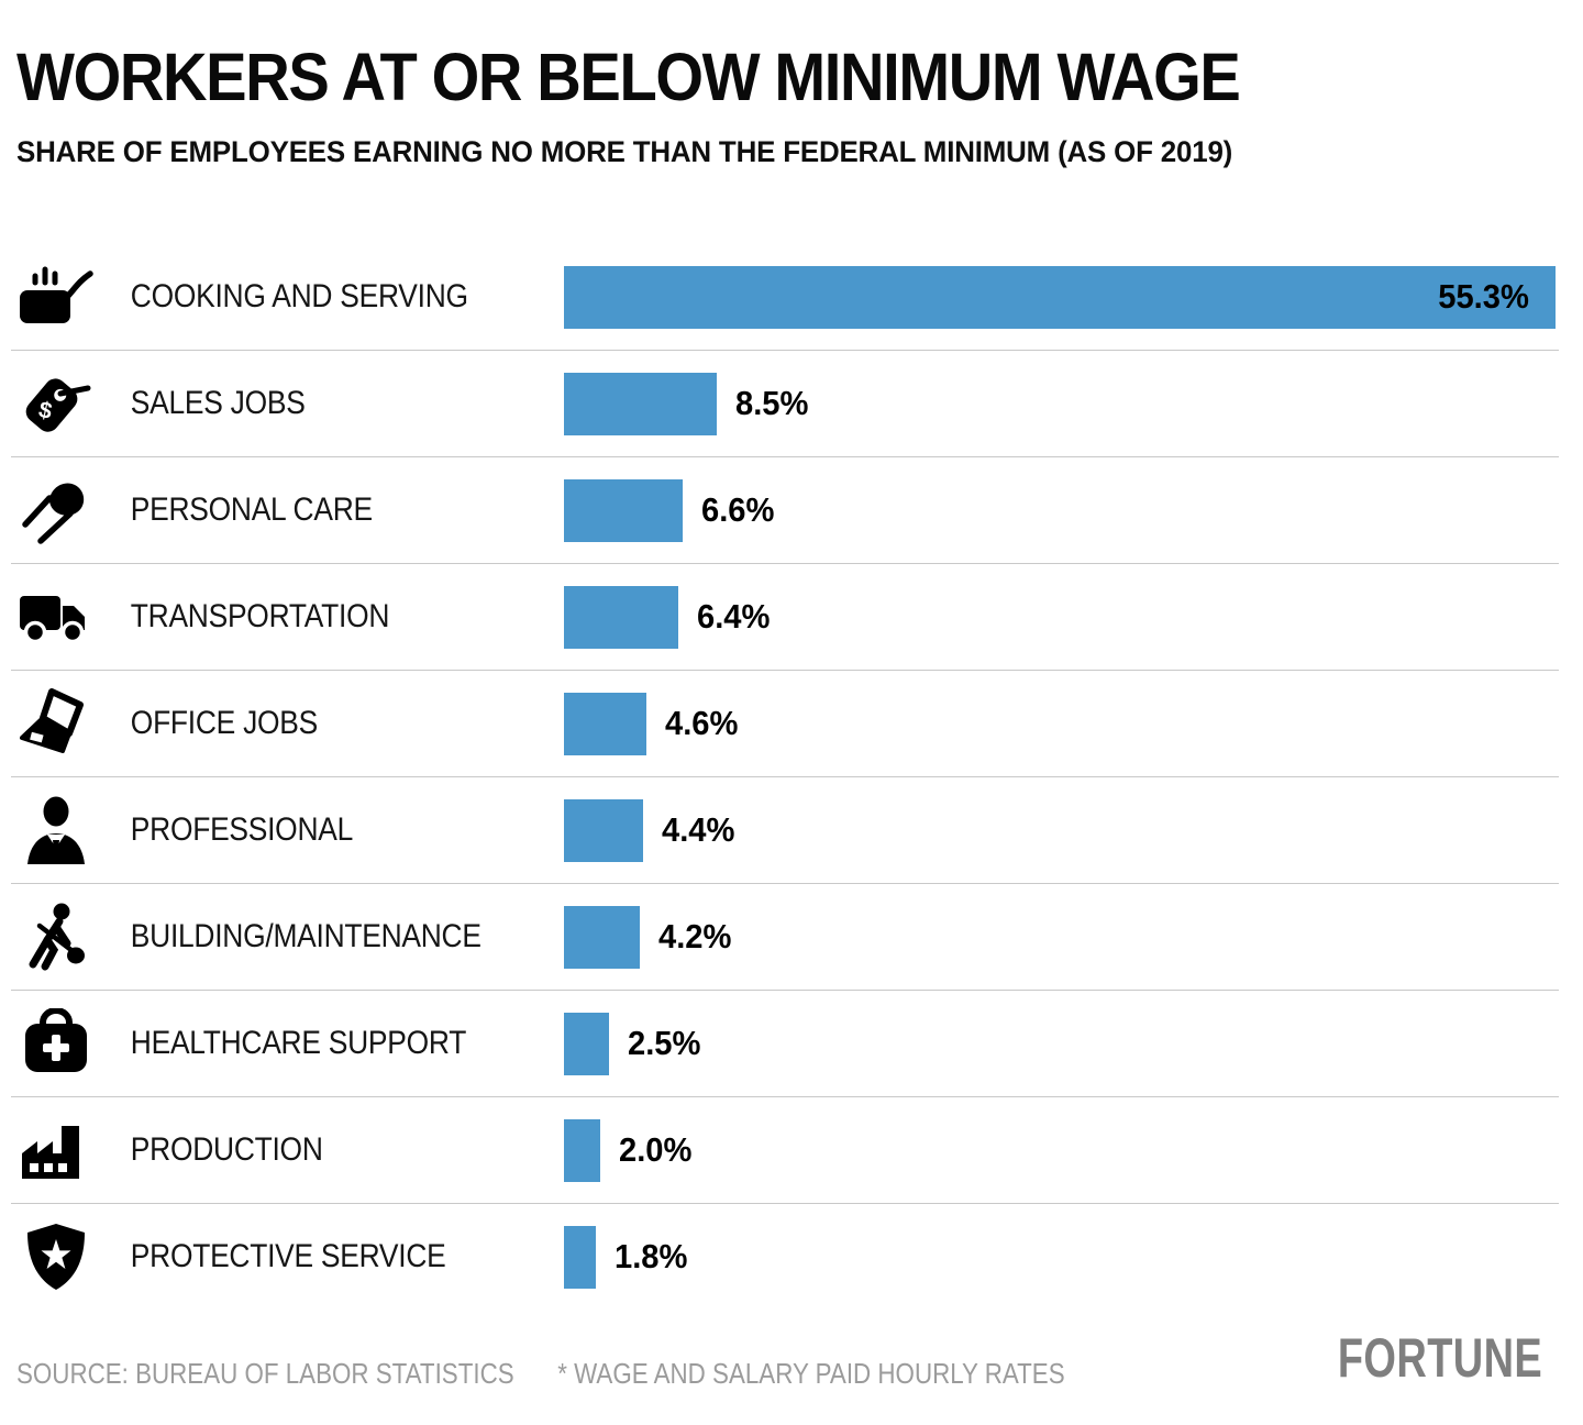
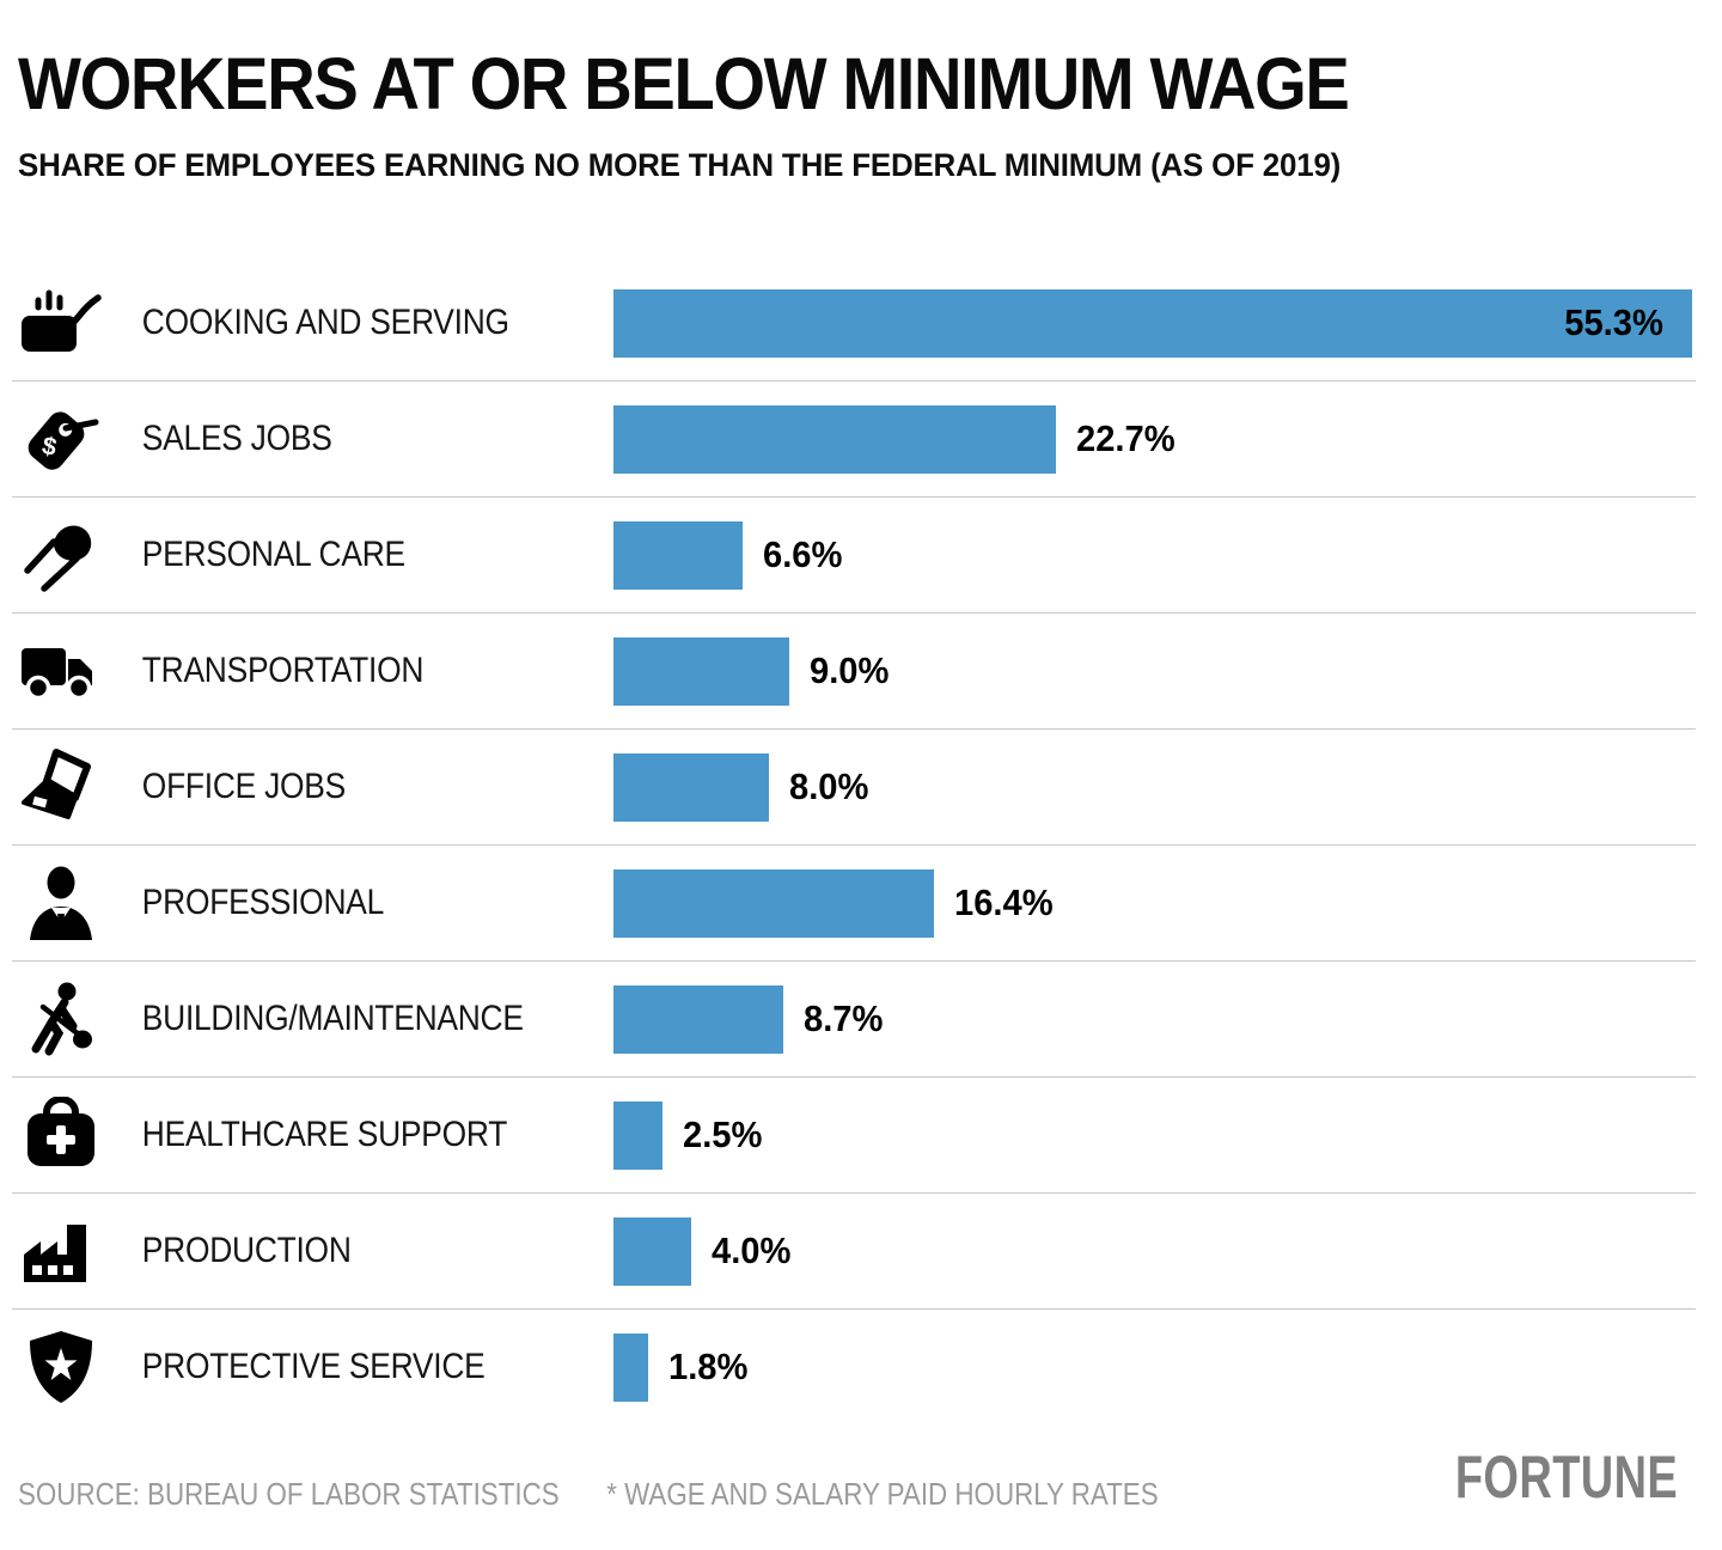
SALES JOBS: 8.5% -> 22.7%
TRANSPORTATION: 6.4% -> 9.0%
OFFICE JOBS: 4.6% -> 8.0%
PROFESSIONAL: 4.4% -> 16.4%
BUILDING/MAINTENANCE: 4.2% -> 8.7%
PRODUCTION: 2.0% -> 4.0%
